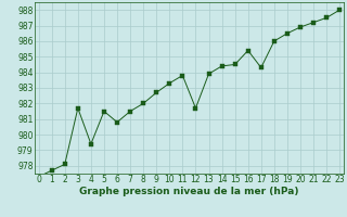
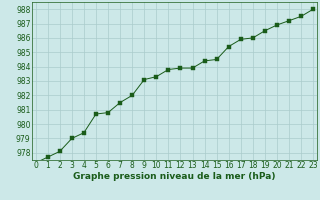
3: 981.7 -> 979.0
5: 981.5 -> 980.7
9: 982.7 -> 983.1
12: 981.7 -> 983.9
17: 984.3 -> 985.9
